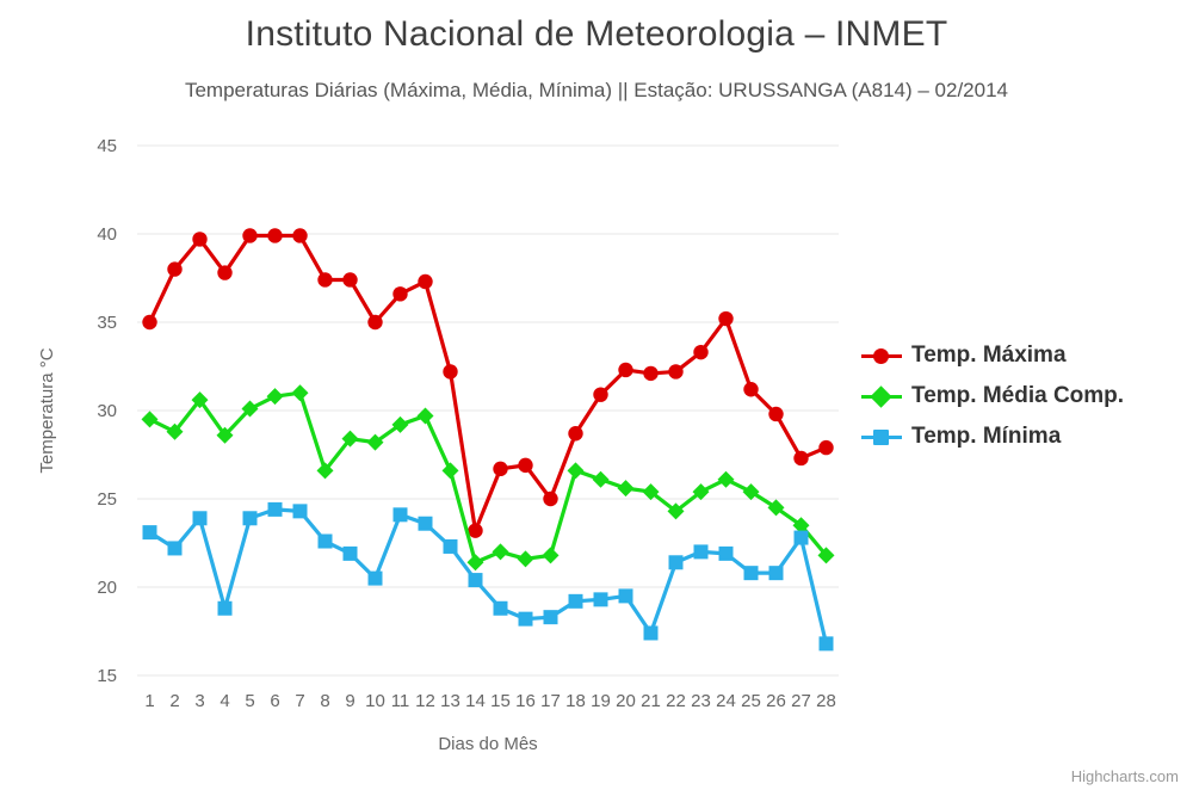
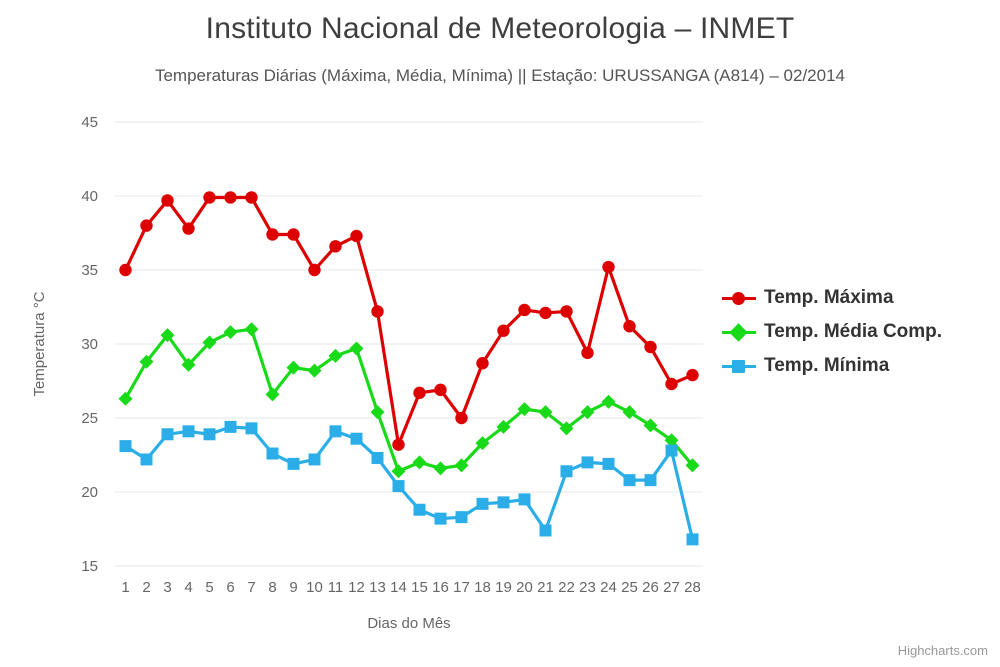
Temp. Média Comp./1: 29.5 -> 26.3
Temp. Mínima/4: 18.8 -> 24.1
Temp. Mínima/10: 20.5 -> 22.2
Temp. Média Comp./13: 26.6 -> 25.4
Temp. Média Comp./18: 26.6 -> 23.3
Temp. Média Comp./19: 26.1 -> 24.4
Temp. Máxima/23: 33.3 -> 29.4
